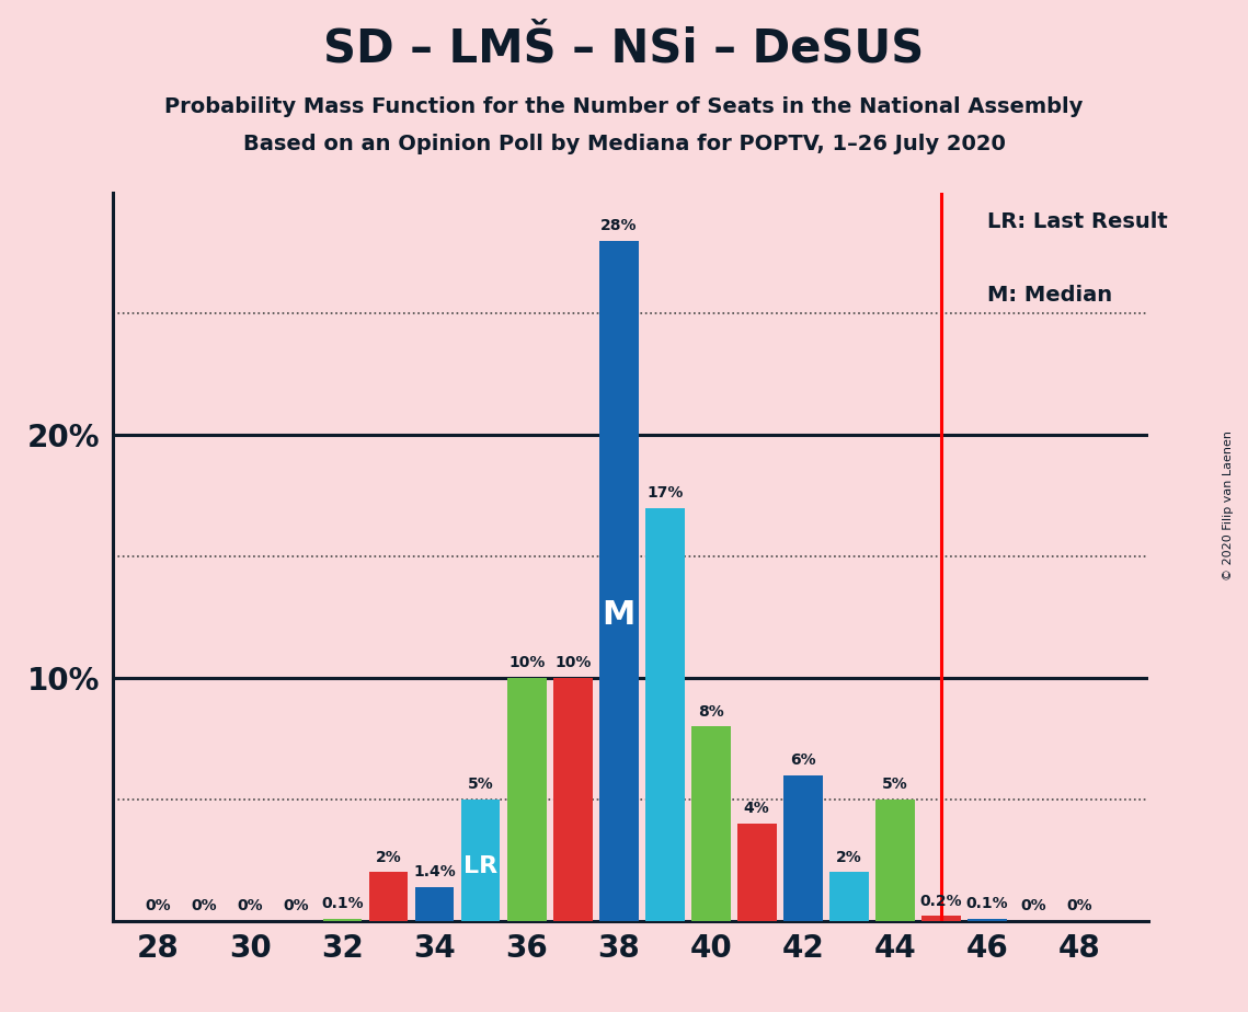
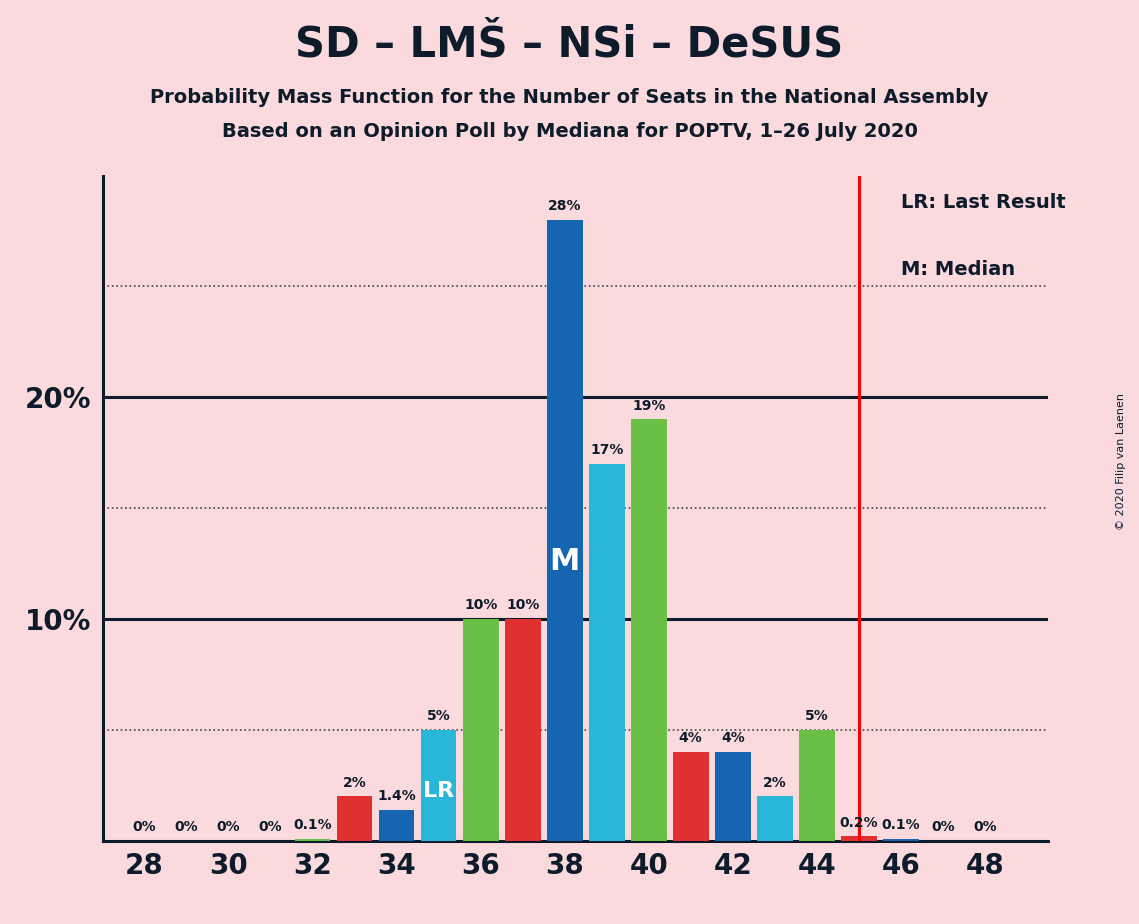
40: 8% -> 19%
42: 6% -> 4%
